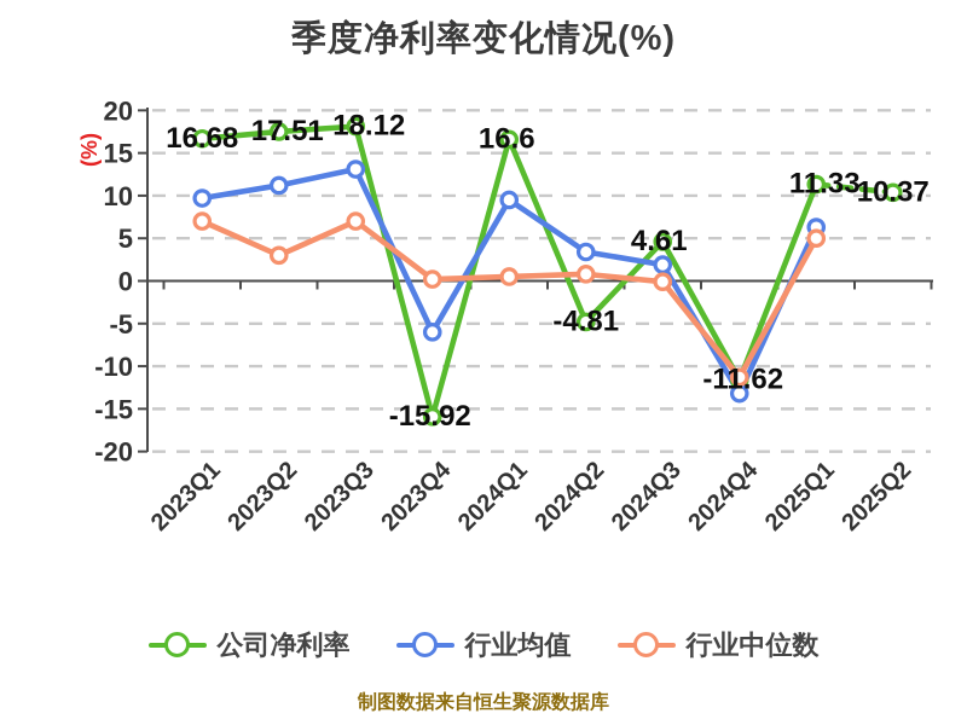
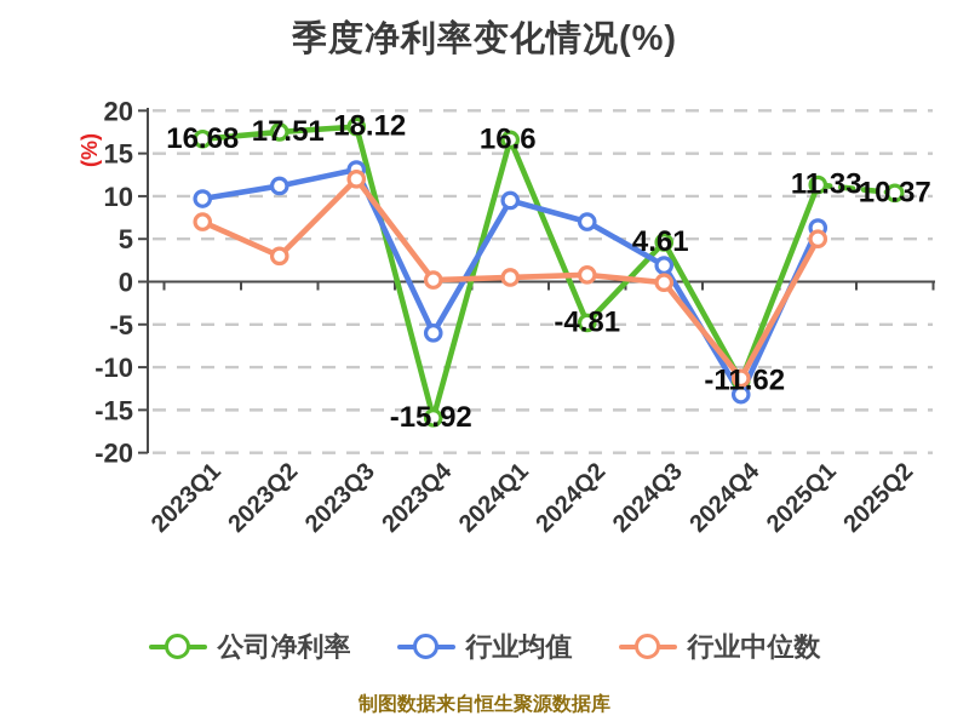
行业中位数/2023Q3: 7 -> 12
行业均值/2024Q2: 3 -> 7
